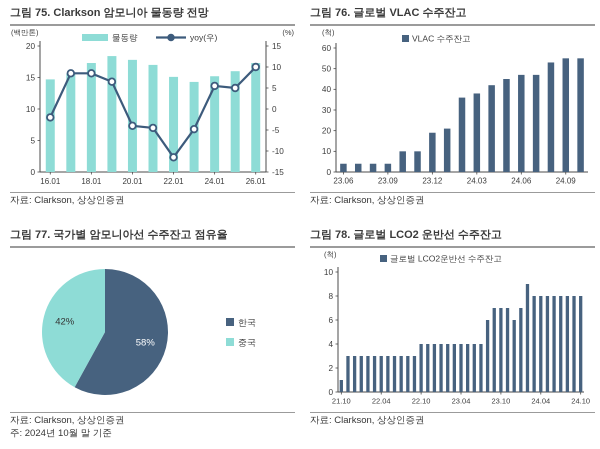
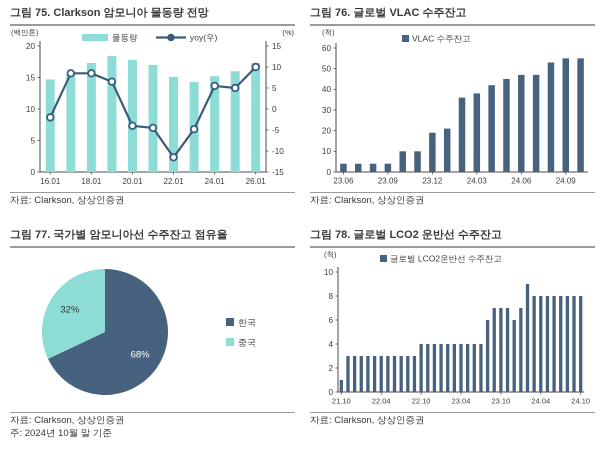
그림 77. 국가별 암모니아선 수주잔고 점유율/한국: 58% -> 68%
그림 77. 국가별 암모니아선 수주잔고 점유율/중국: 42% -> 32%
